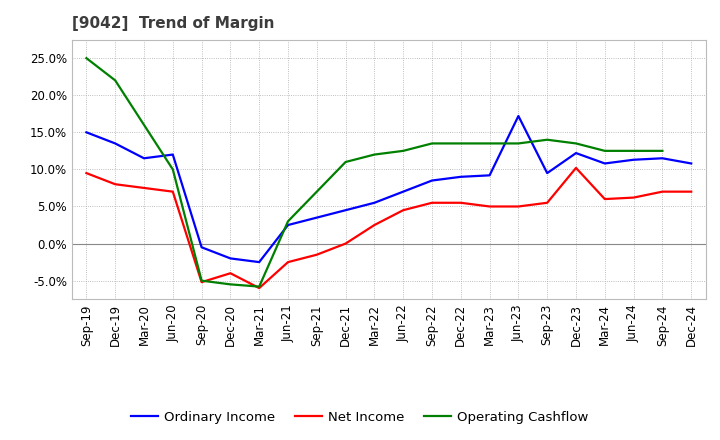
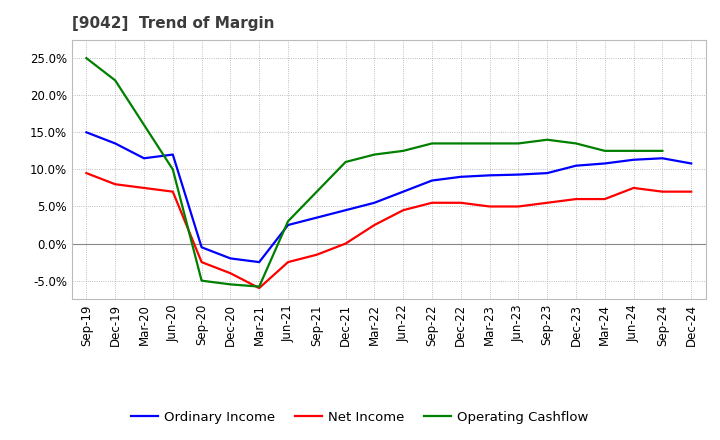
Net Income/Sep-20: -5.2% -> -2.5%
Ordinary Income/Jun-23: 17.2% -> 9.3%
Ordinary Income/Dec-23: 12.2% -> 10.5%
Net Income/Dec-23: 10.2% -> 6.0%
Net Income/Jun-24: 6.2% -> 7.5%
